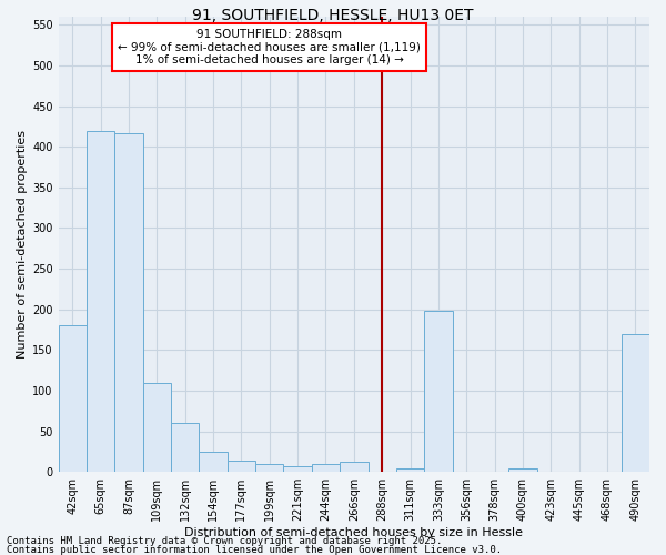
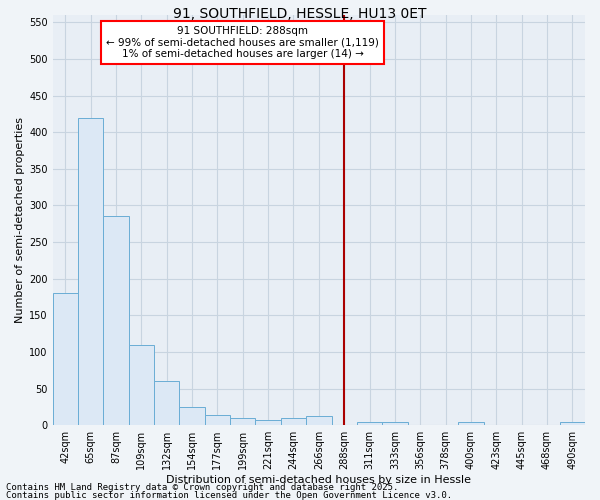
87sqm: 416 -> 285
333sqm: 198 -> 5
490sqm: 170 -> 5
